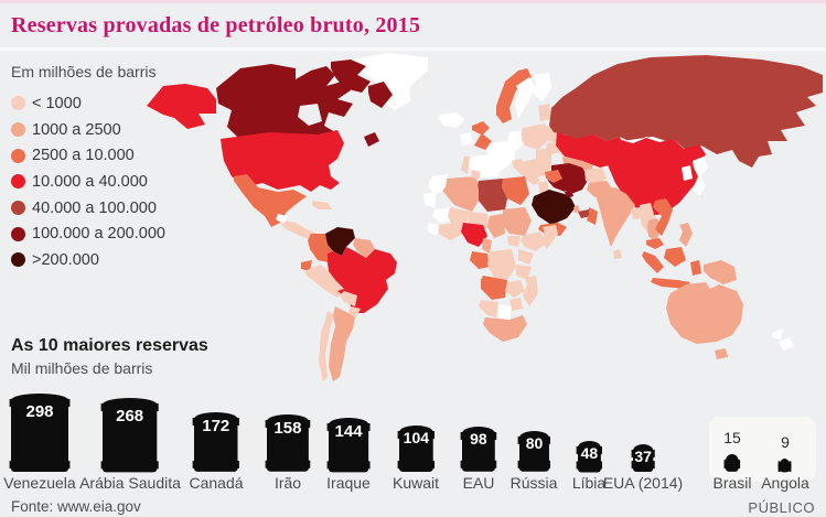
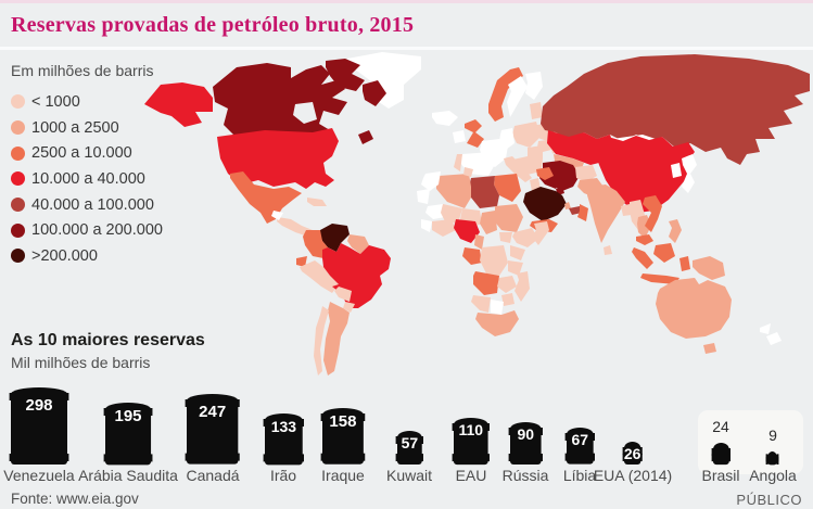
Arábia Saudita: 268 -> 195
Canadá: 172 -> 247
Irão: 158 -> 133
Iraque: 144 -> 158
Kuwait: 104 -> 57
EAU: 98 -> 110
Rússia: 80 -> 90
Líbia: 48 -> 67
EUA (2014): 37 -> 26
Brasil: 15 -> 24
